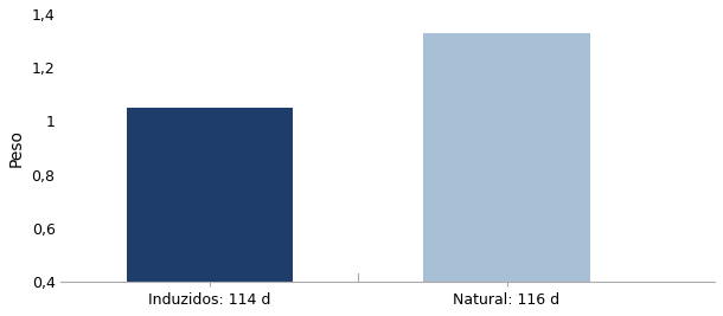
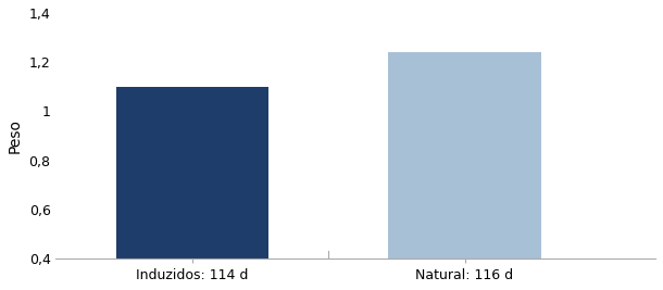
Induzidos: 114 d: 1,05 -> 1,10
Natural: 116 d: 1,33 -> 1,24
